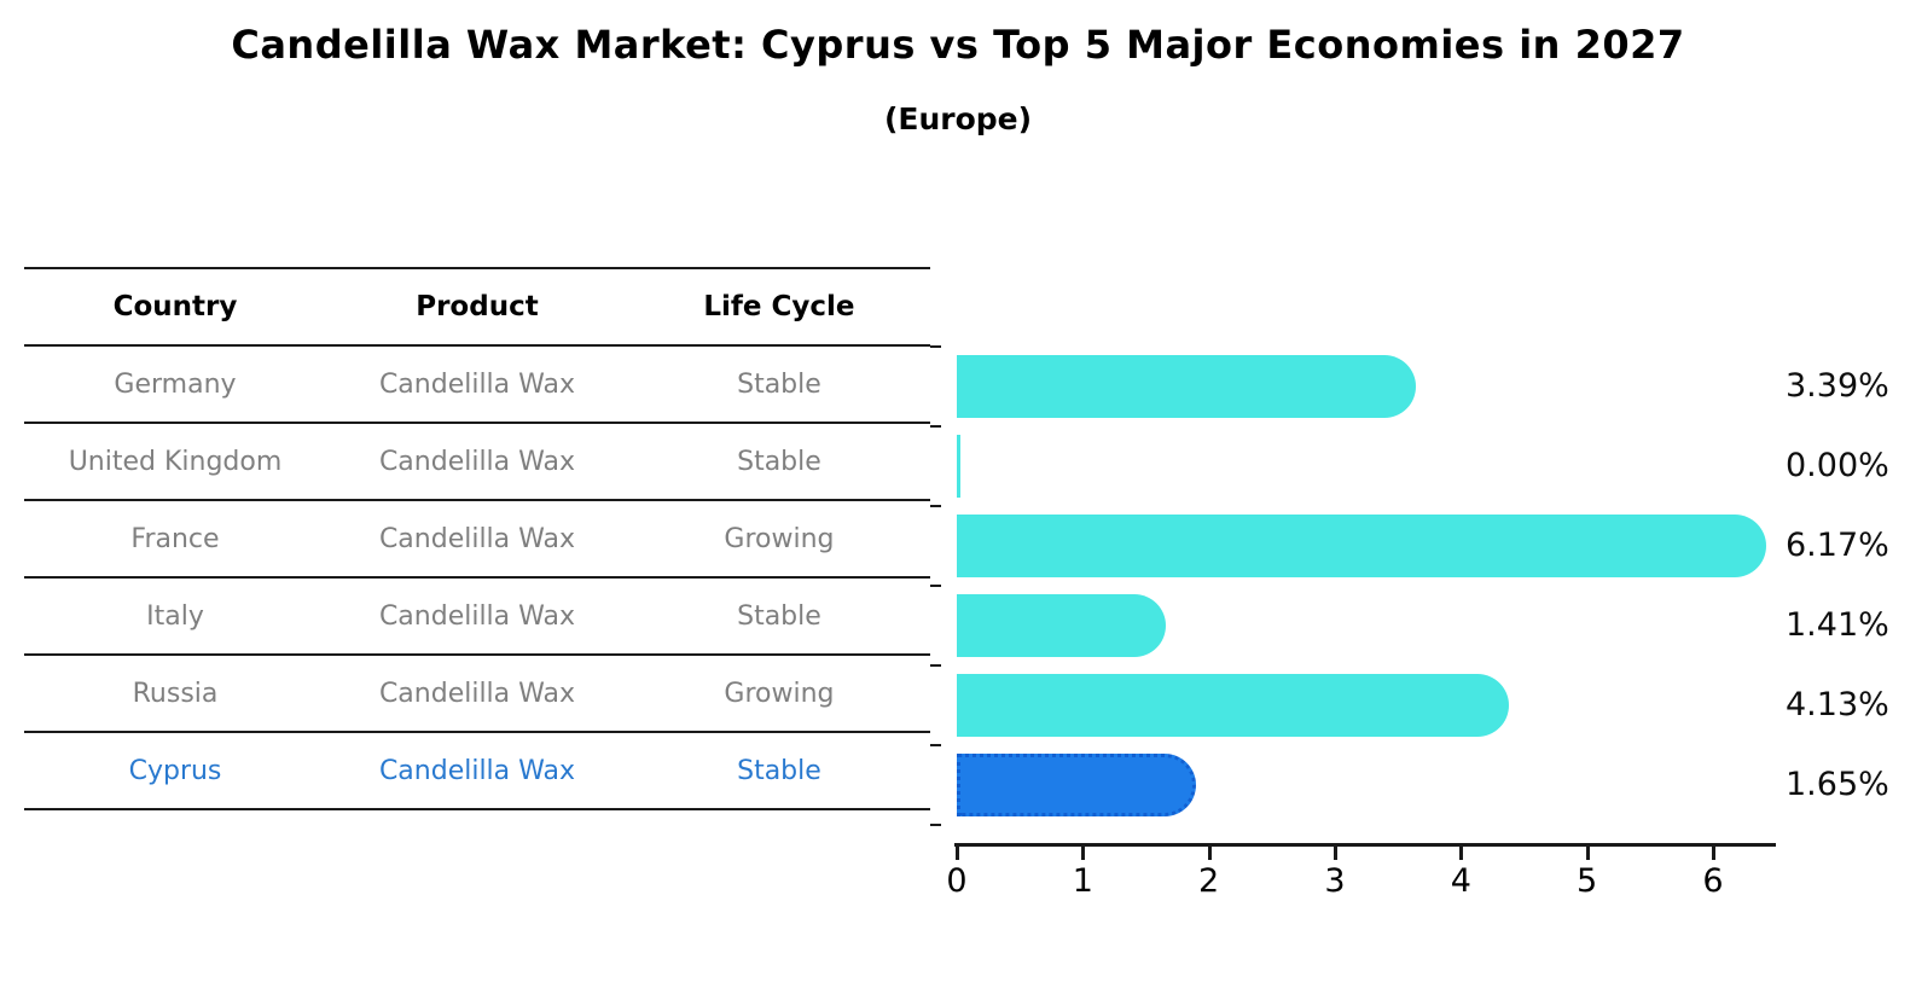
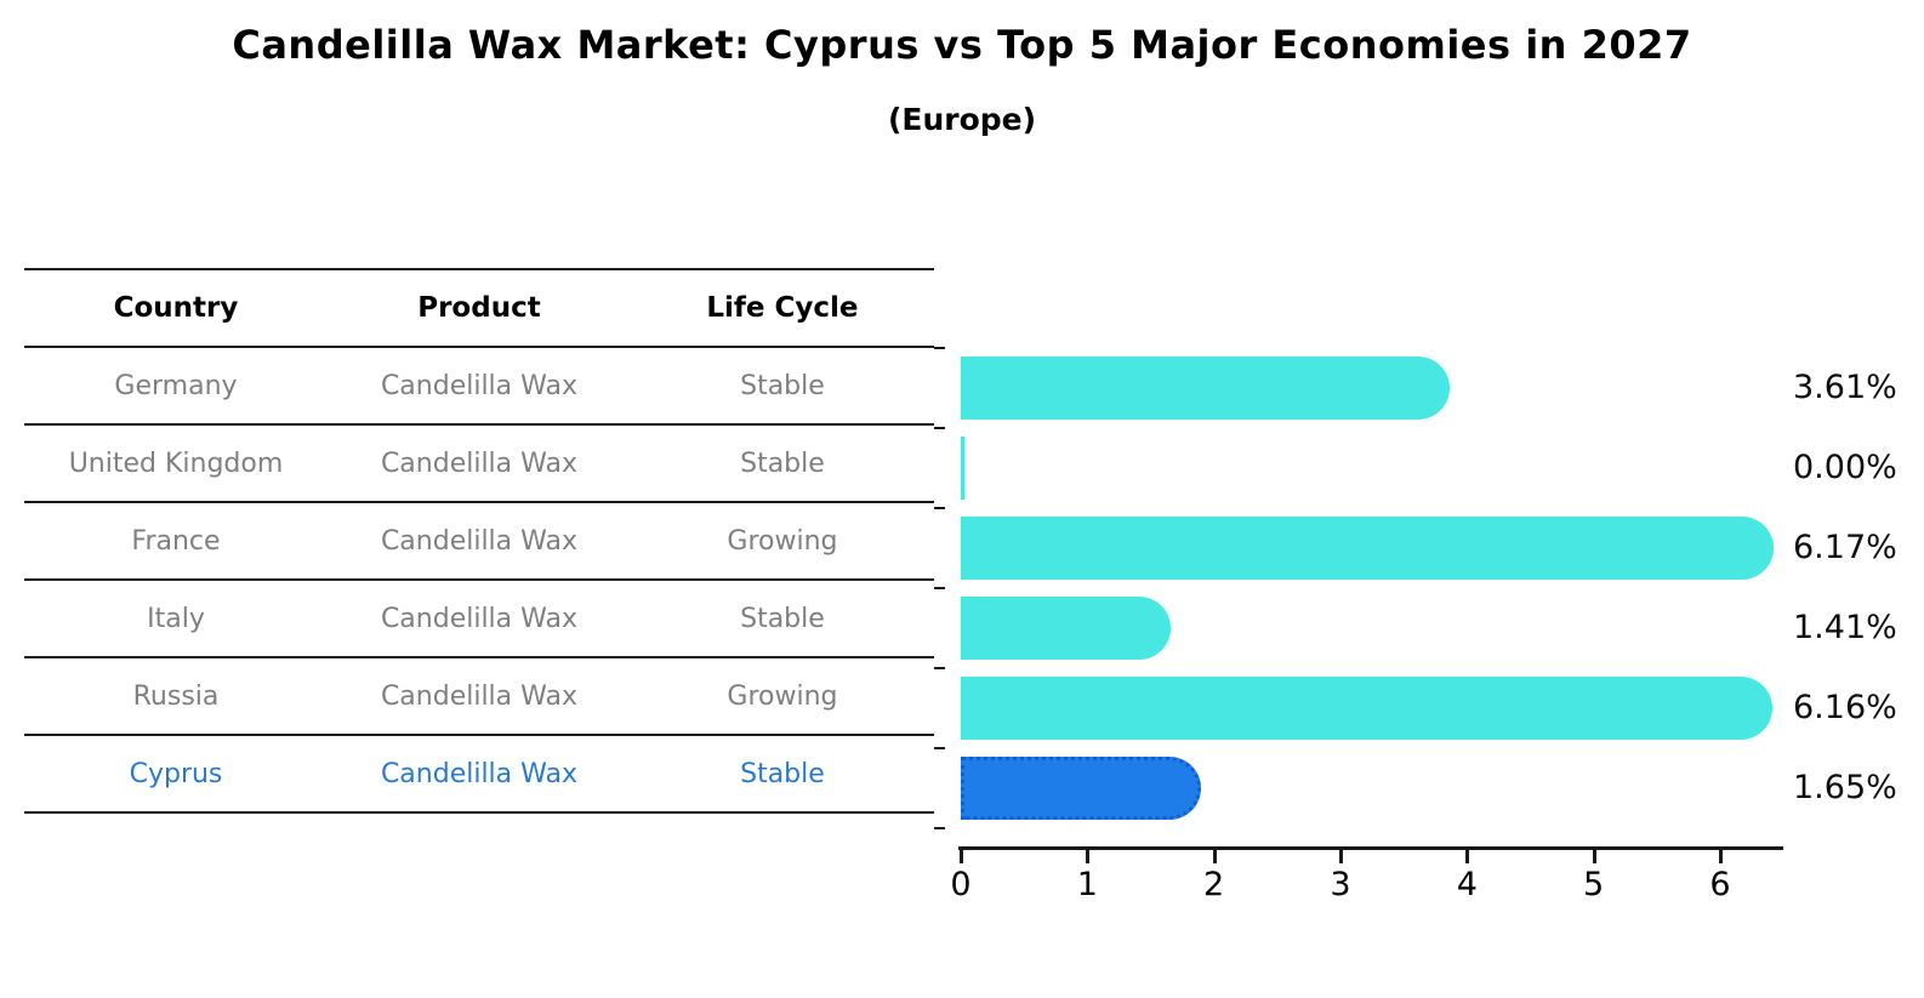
Germany: 3.39% -> 3.61%
Russia: 4.13% -> 6.16%
